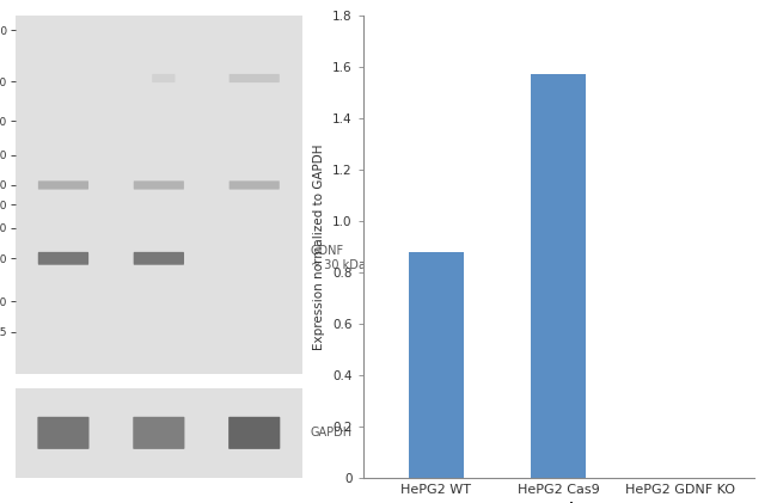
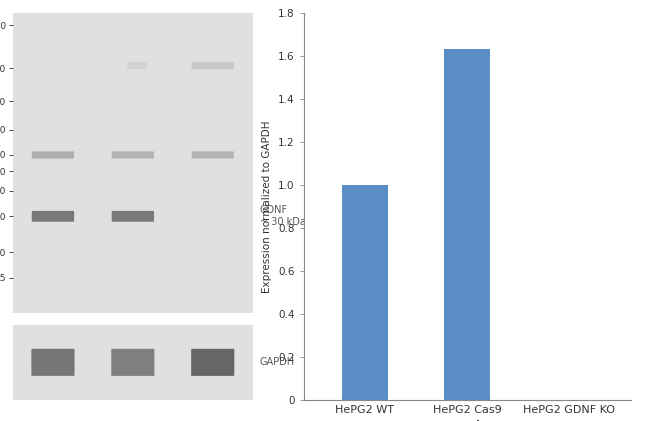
HePG2 WT: 0.88 -> 1.00
HePG2 Cas9: 1.57 -> 1.63
